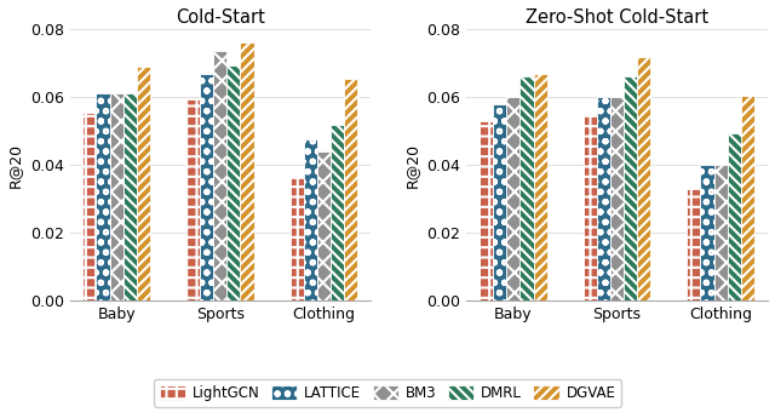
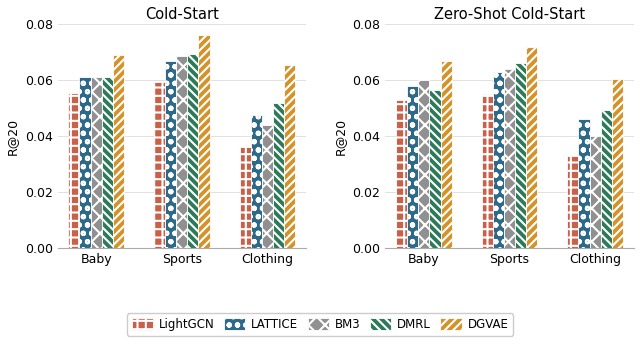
Cold-Start/BM3/Sports: 0.0735 -> 0.0685
Zero-Shot Cold-Start/DMRL/Baby: 0.0660 -> 0.0565
Zero-Shot Cold-Start/LATTICE/Sports: 0.060 -> 0.063
Zero-Shot Cold-Start/BM3/Sports: 0.060 -> 0.064
Zero-Shot Cold-Start/LATTICE/Clothing: 0.040 -> 0.046
